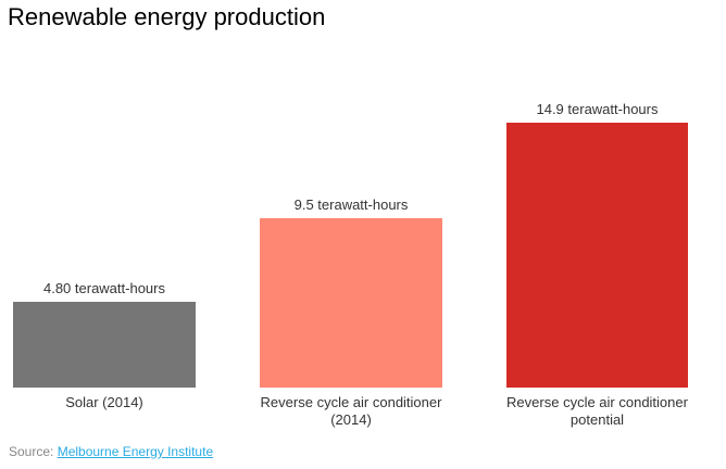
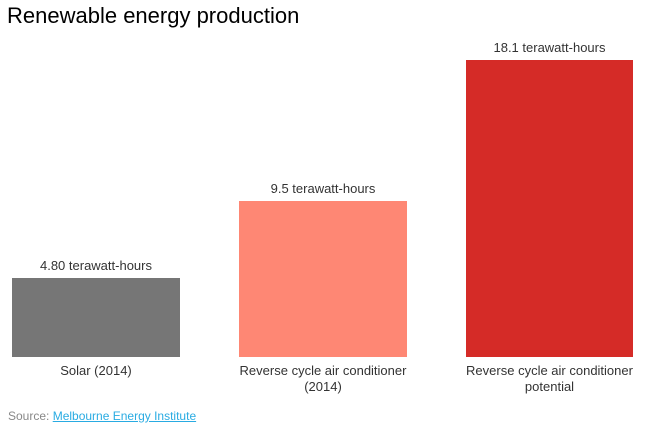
Reverse cycle air conditioner potential: 14.9 -> 18.1
